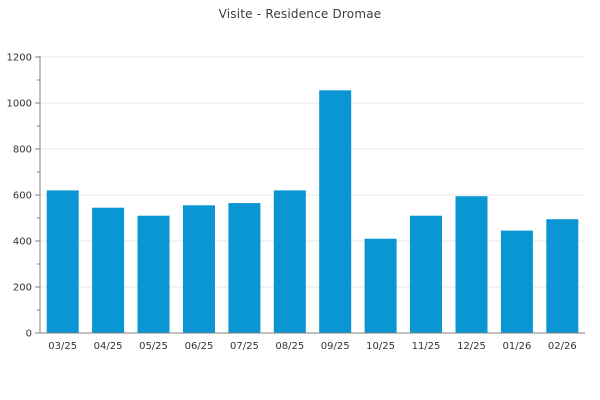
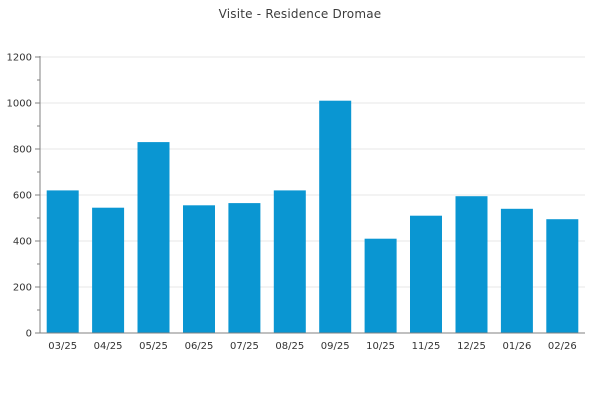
05/25: 510 -> 830
09/25: 1060 -> 1010
01/26: 440 -> 540
